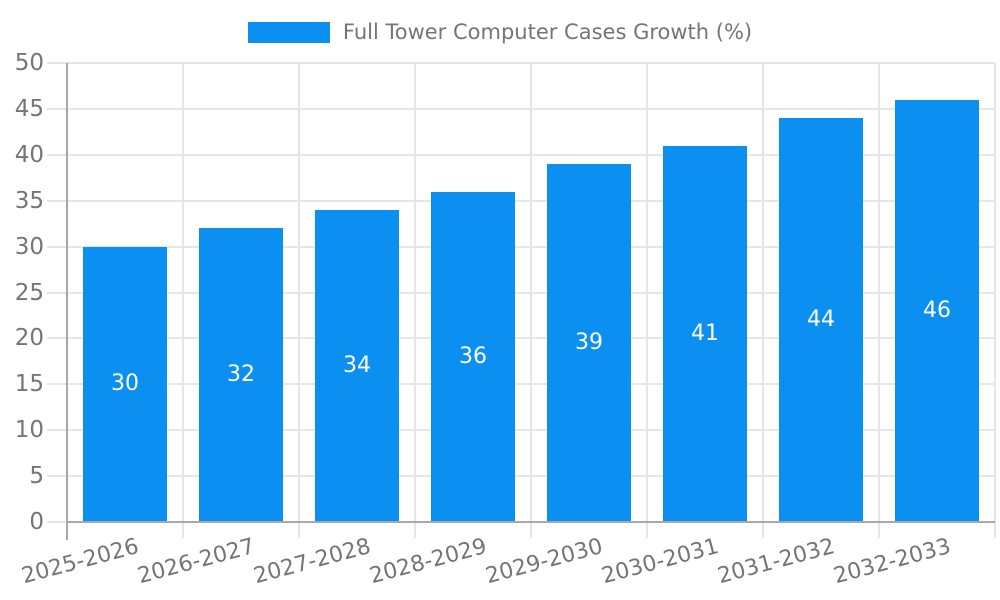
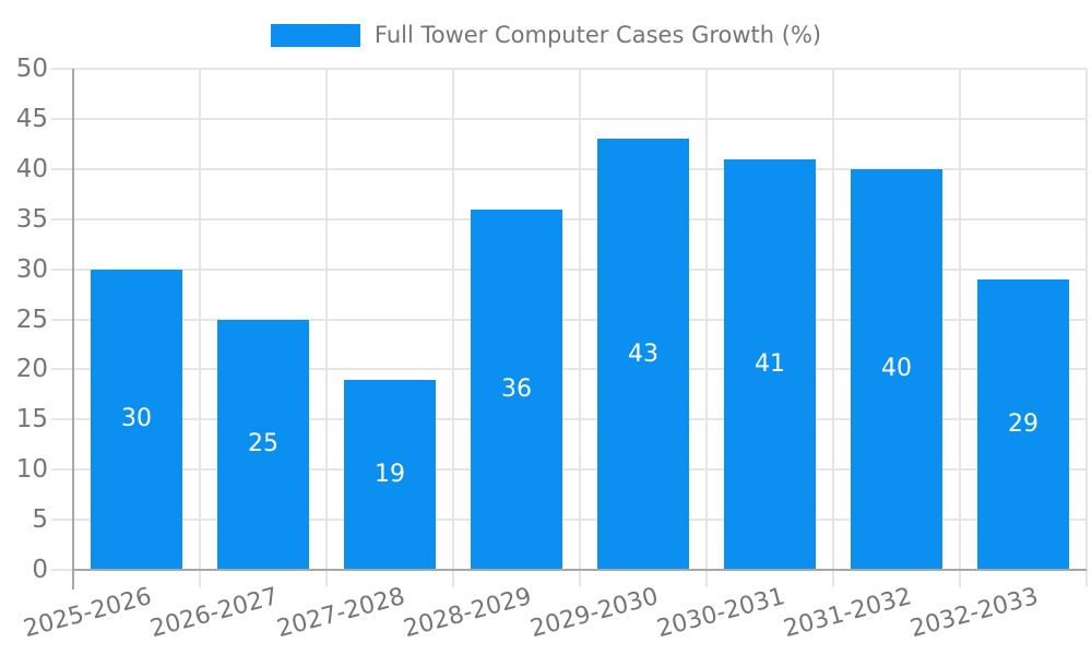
2026-2027: 32 -> 25
2027-2028: 34 -> 19
2029-2030: 39 -> 43
2031-2032: 44 -> 40
2032-2033: 46 -> 29
